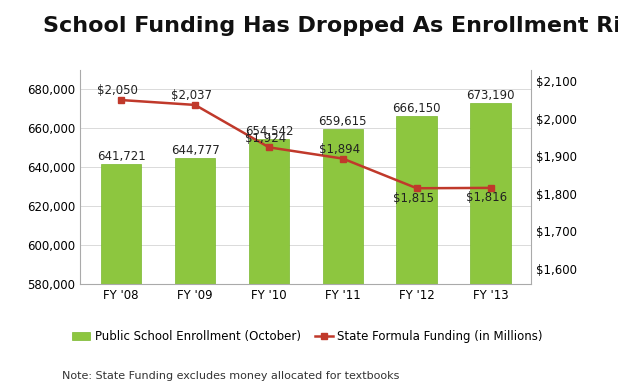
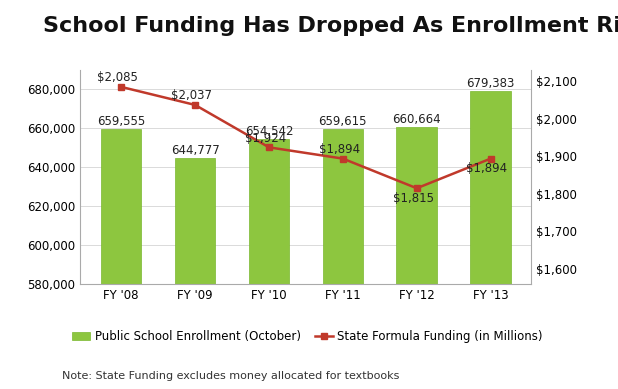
Public School Enrollment (October)/FY '08: 641,721 -> 659,555
State Formula Funding (in Millions)/FY '08: $2,050 -> $2,085
Public School Enrollment (October)/FY '12: 666,150 -> 660,664
Public School Enrollment (October)/FY '13: 673,190 -> 679,383
State Formula Funding (in Millions)/FY '13: $1,816 -> $1,894
